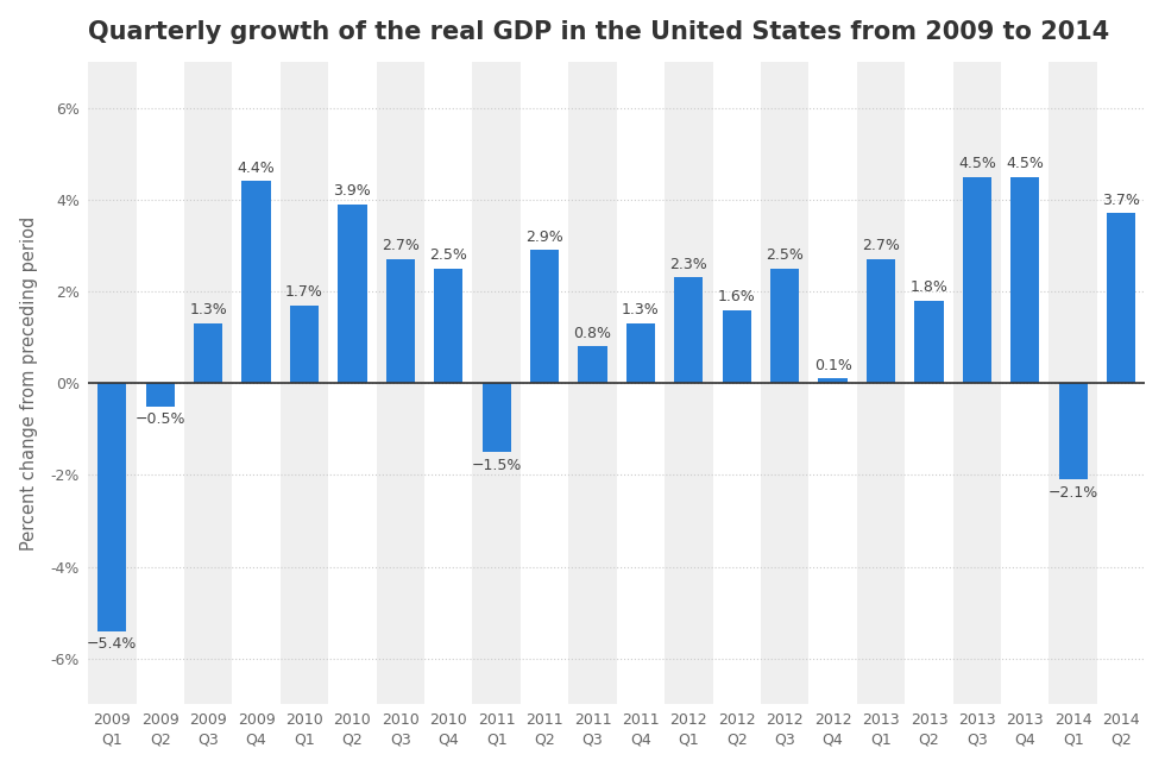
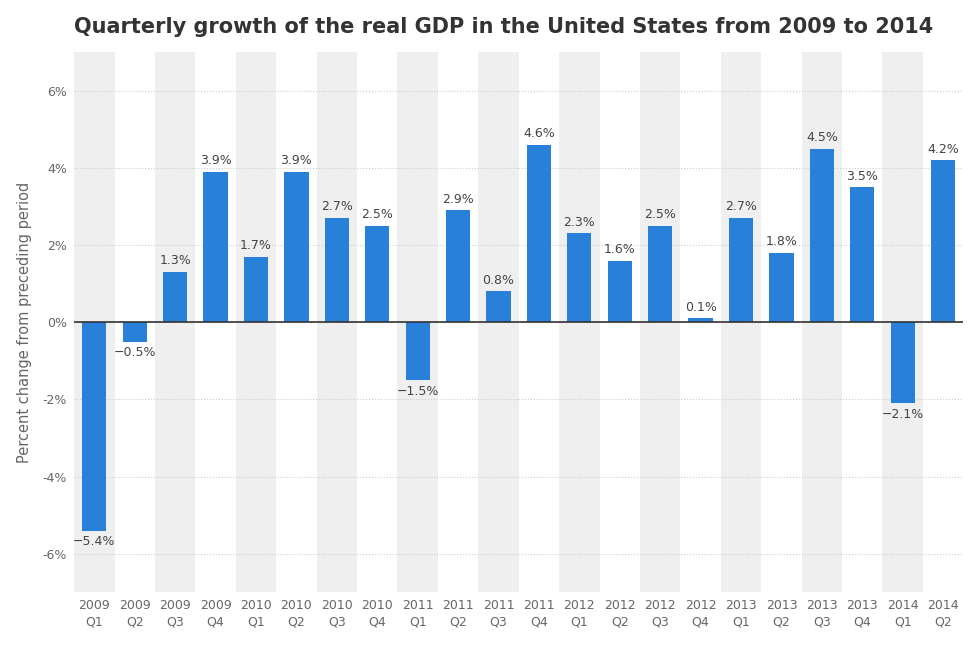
2009 Q4: 4.4% -> 3.9%
2011 Q4: 1.3% -> 4.6%
2013 Q4: 4.5% -> 3.5%
2014 Q2: 3.7% -> 4.2%
